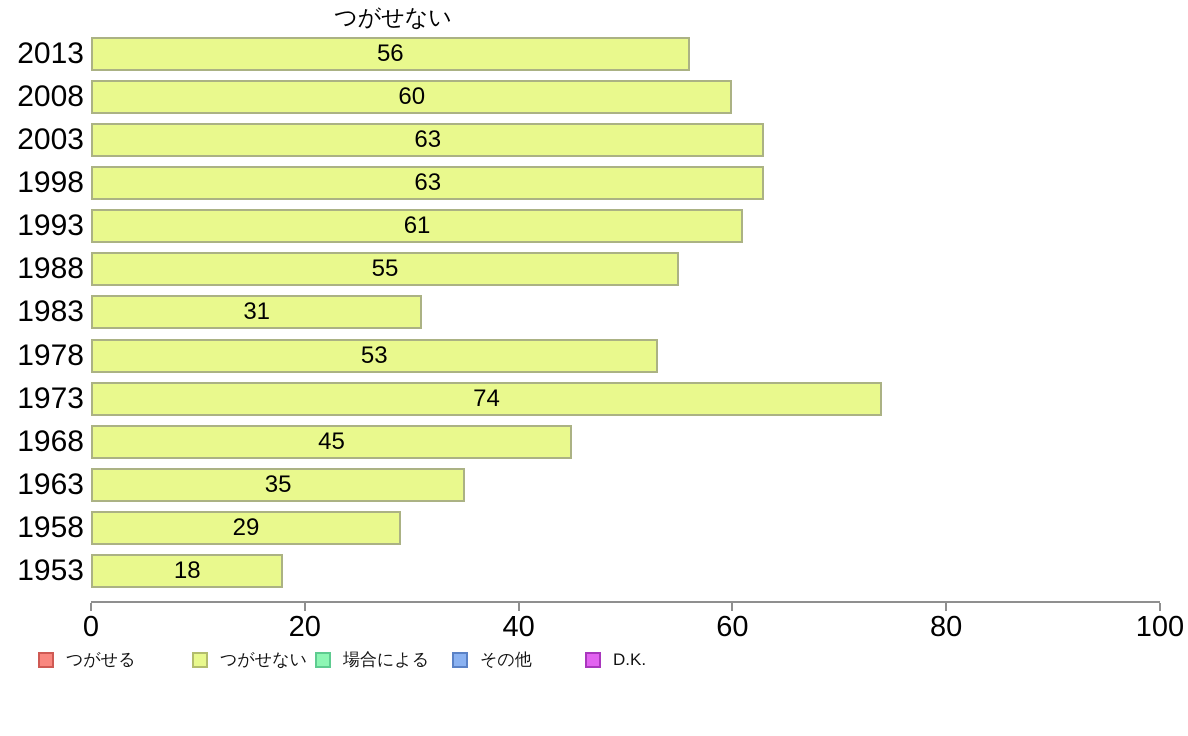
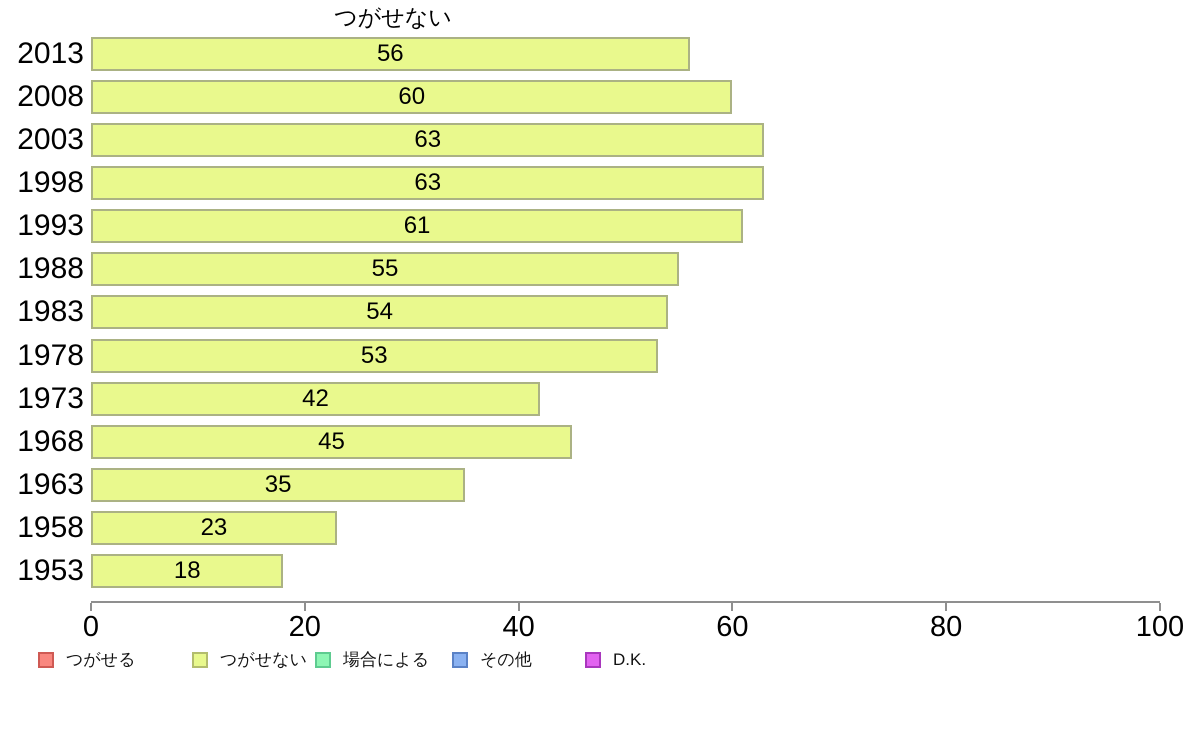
1983: 31 -> 54
1973: 74 -> 42
1958: 29 -> 23
